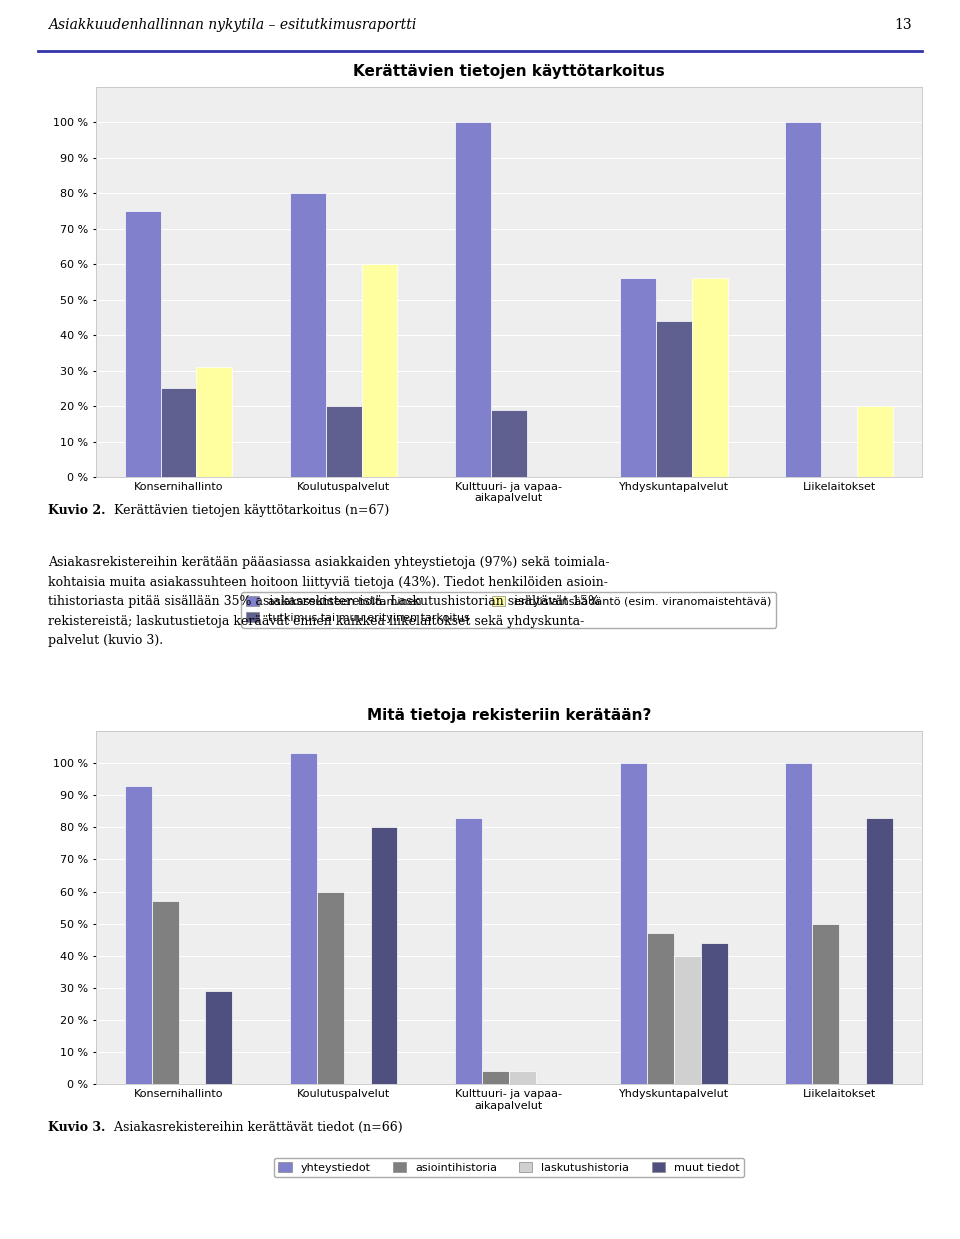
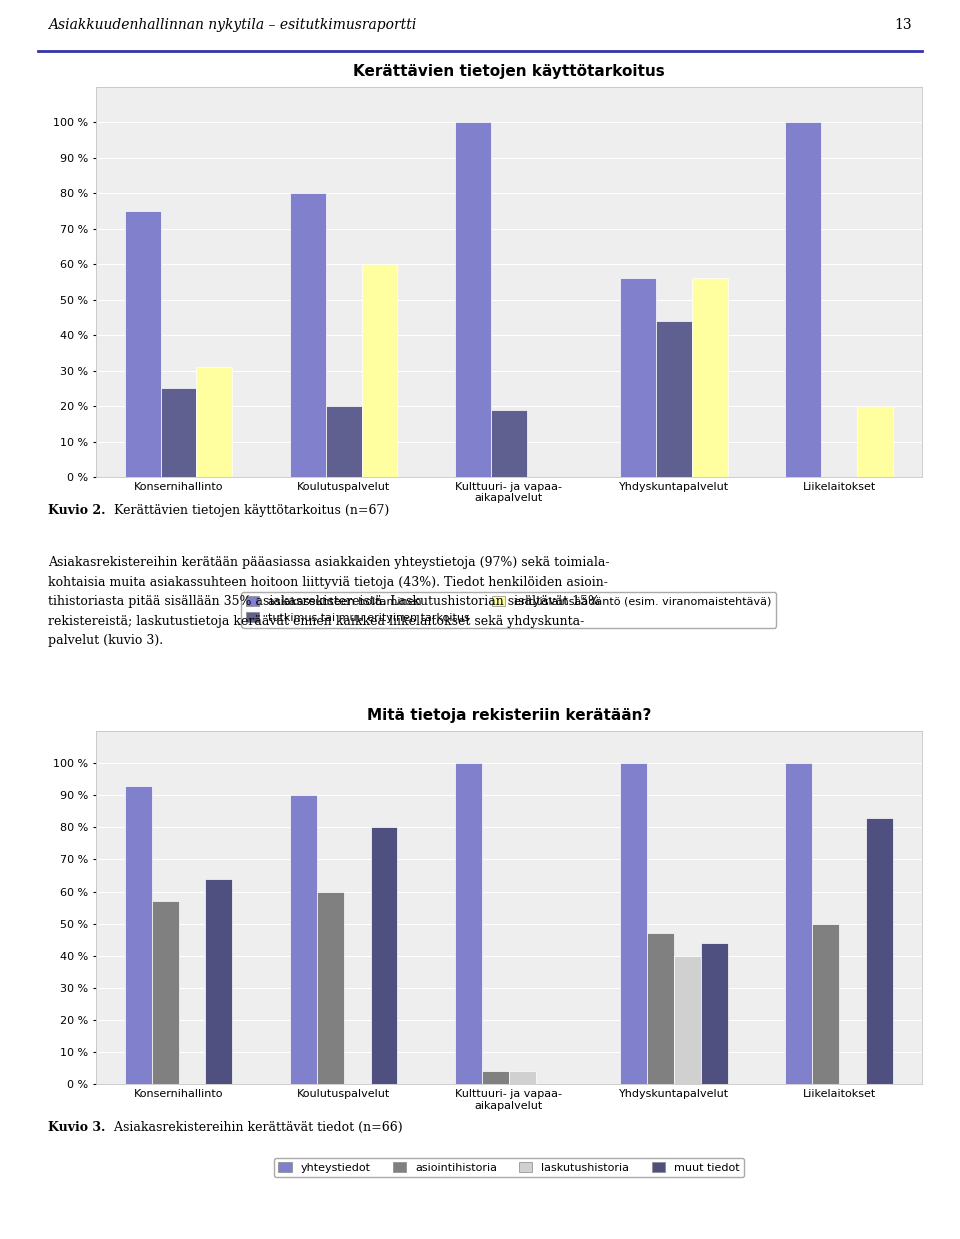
Mitä tietoja rekisteriin kerätään?/muut tiedot/Konsernihallinto: 29 % -> 64 %
Mitä tietoja rekisteriin kerätään?/yhteystiedot/Koulutuspalvelut: 103 % -> 90 %
Mitä tietoja rekisteriin kerätään?/yhteystiedot/Kulttuuri- ja vapaa- aikapalvelut: 83 % -> 100 %
